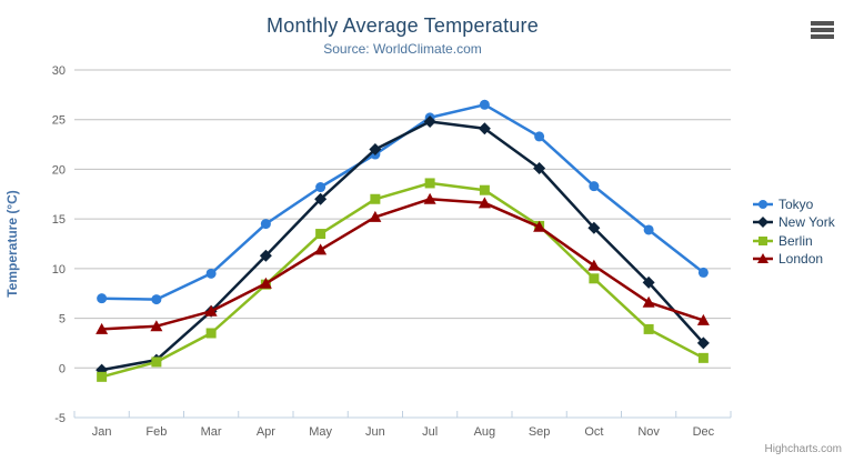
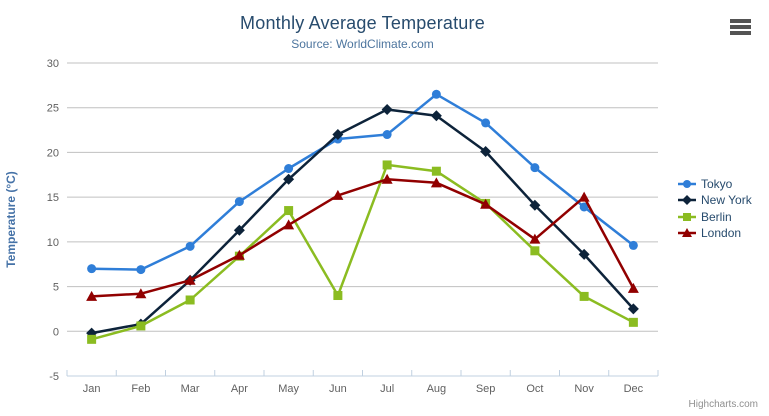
Berlin/Jun: 17 -> 4
Tokyo/Jul: 25 -> 22
London/Nov: 7 -> 15
